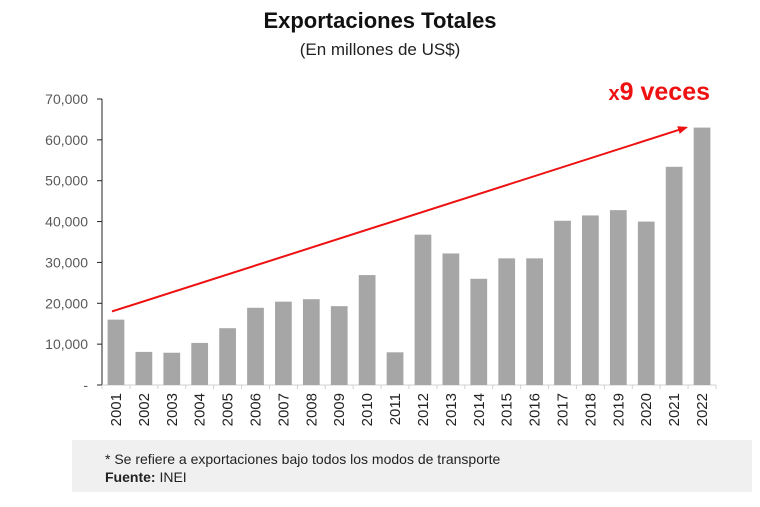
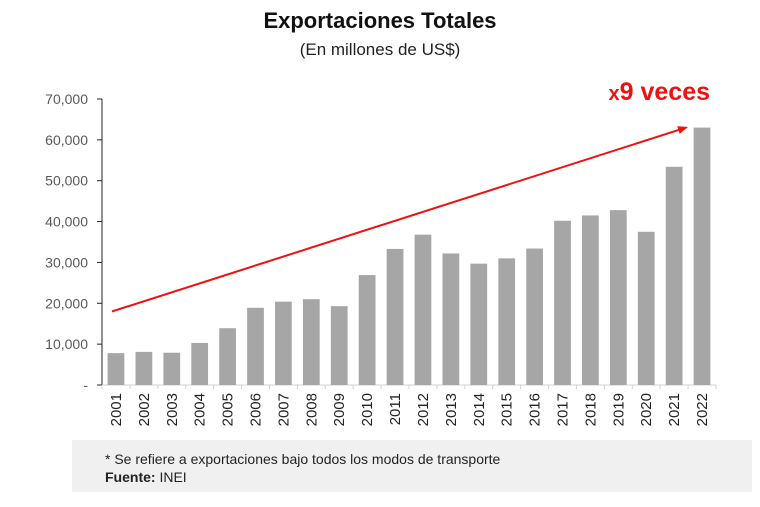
2001: 16000 -> 8000
2011: 8000 -> 33000
2014: 26000 -> 30000
2016: 31000 -> 33000
2020: 40000 -> 38000
